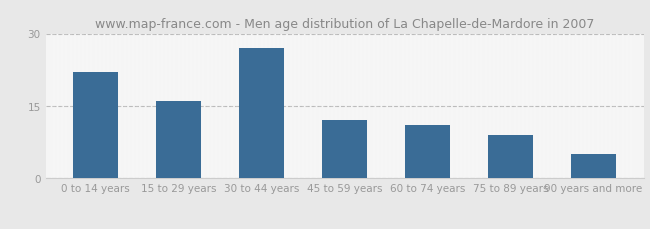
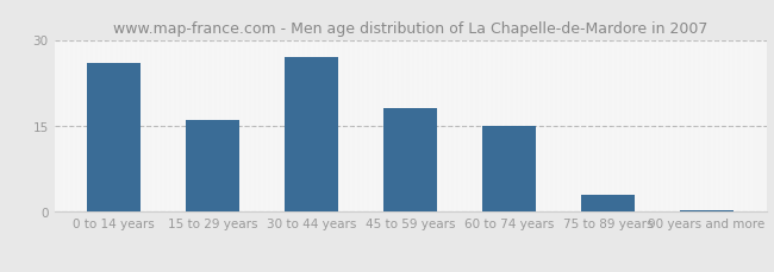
0 to 14 years: 22.0 -> 26.0
45 to 59 years: 12.0 -> 18.0
60 to 74 years: 11.0 -> 15.0
75 to 89 years: 9.0 -> 3.0
90 years and more: 5.0 -> 0.3
